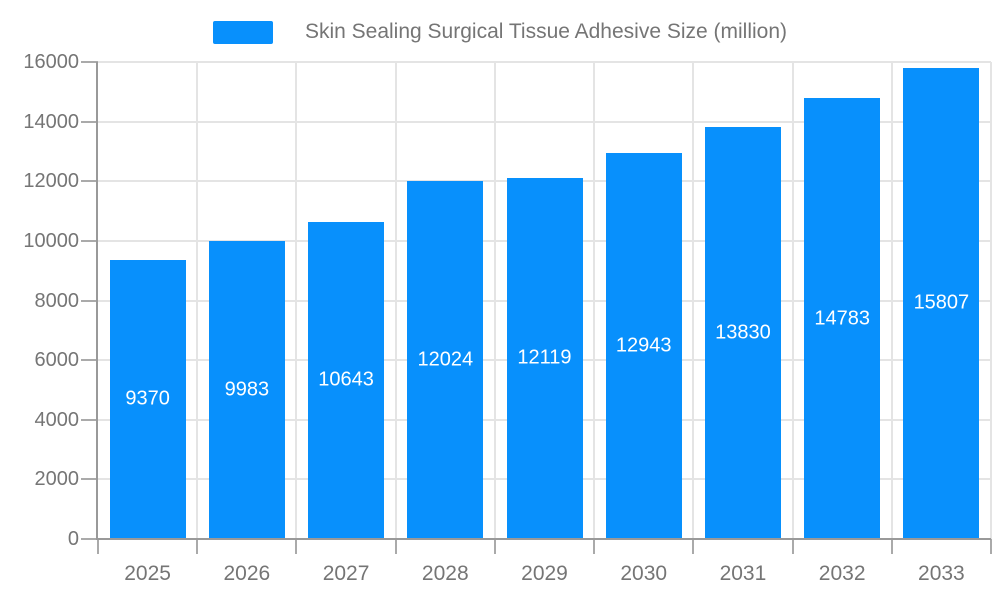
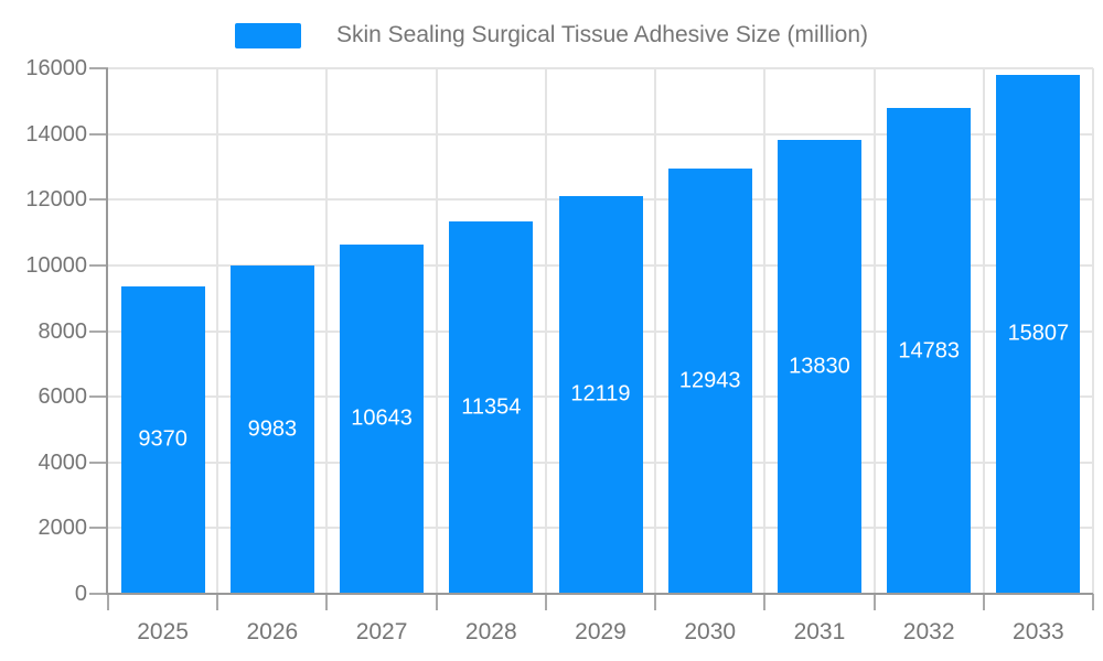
2028: 12024 -> 11354
